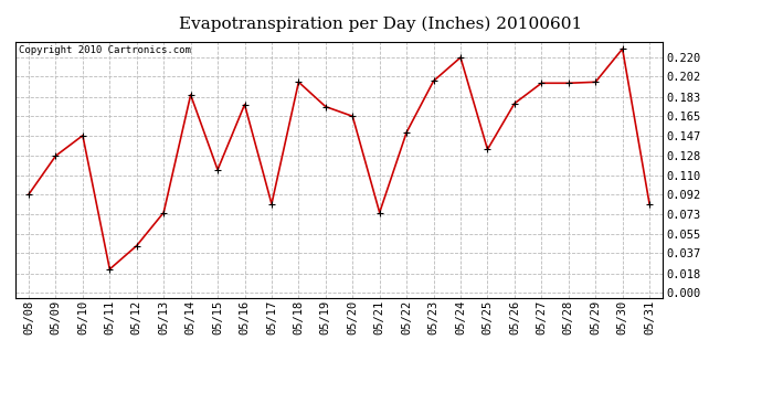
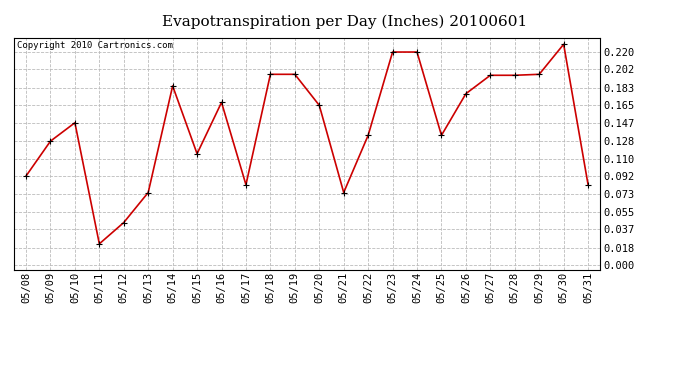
05/16: 0.176 -> 0.168
05/19: 0.174 -> 0.197
05/22: 0.150 -> 0.134
05/23: 0.198 -> 0.220
